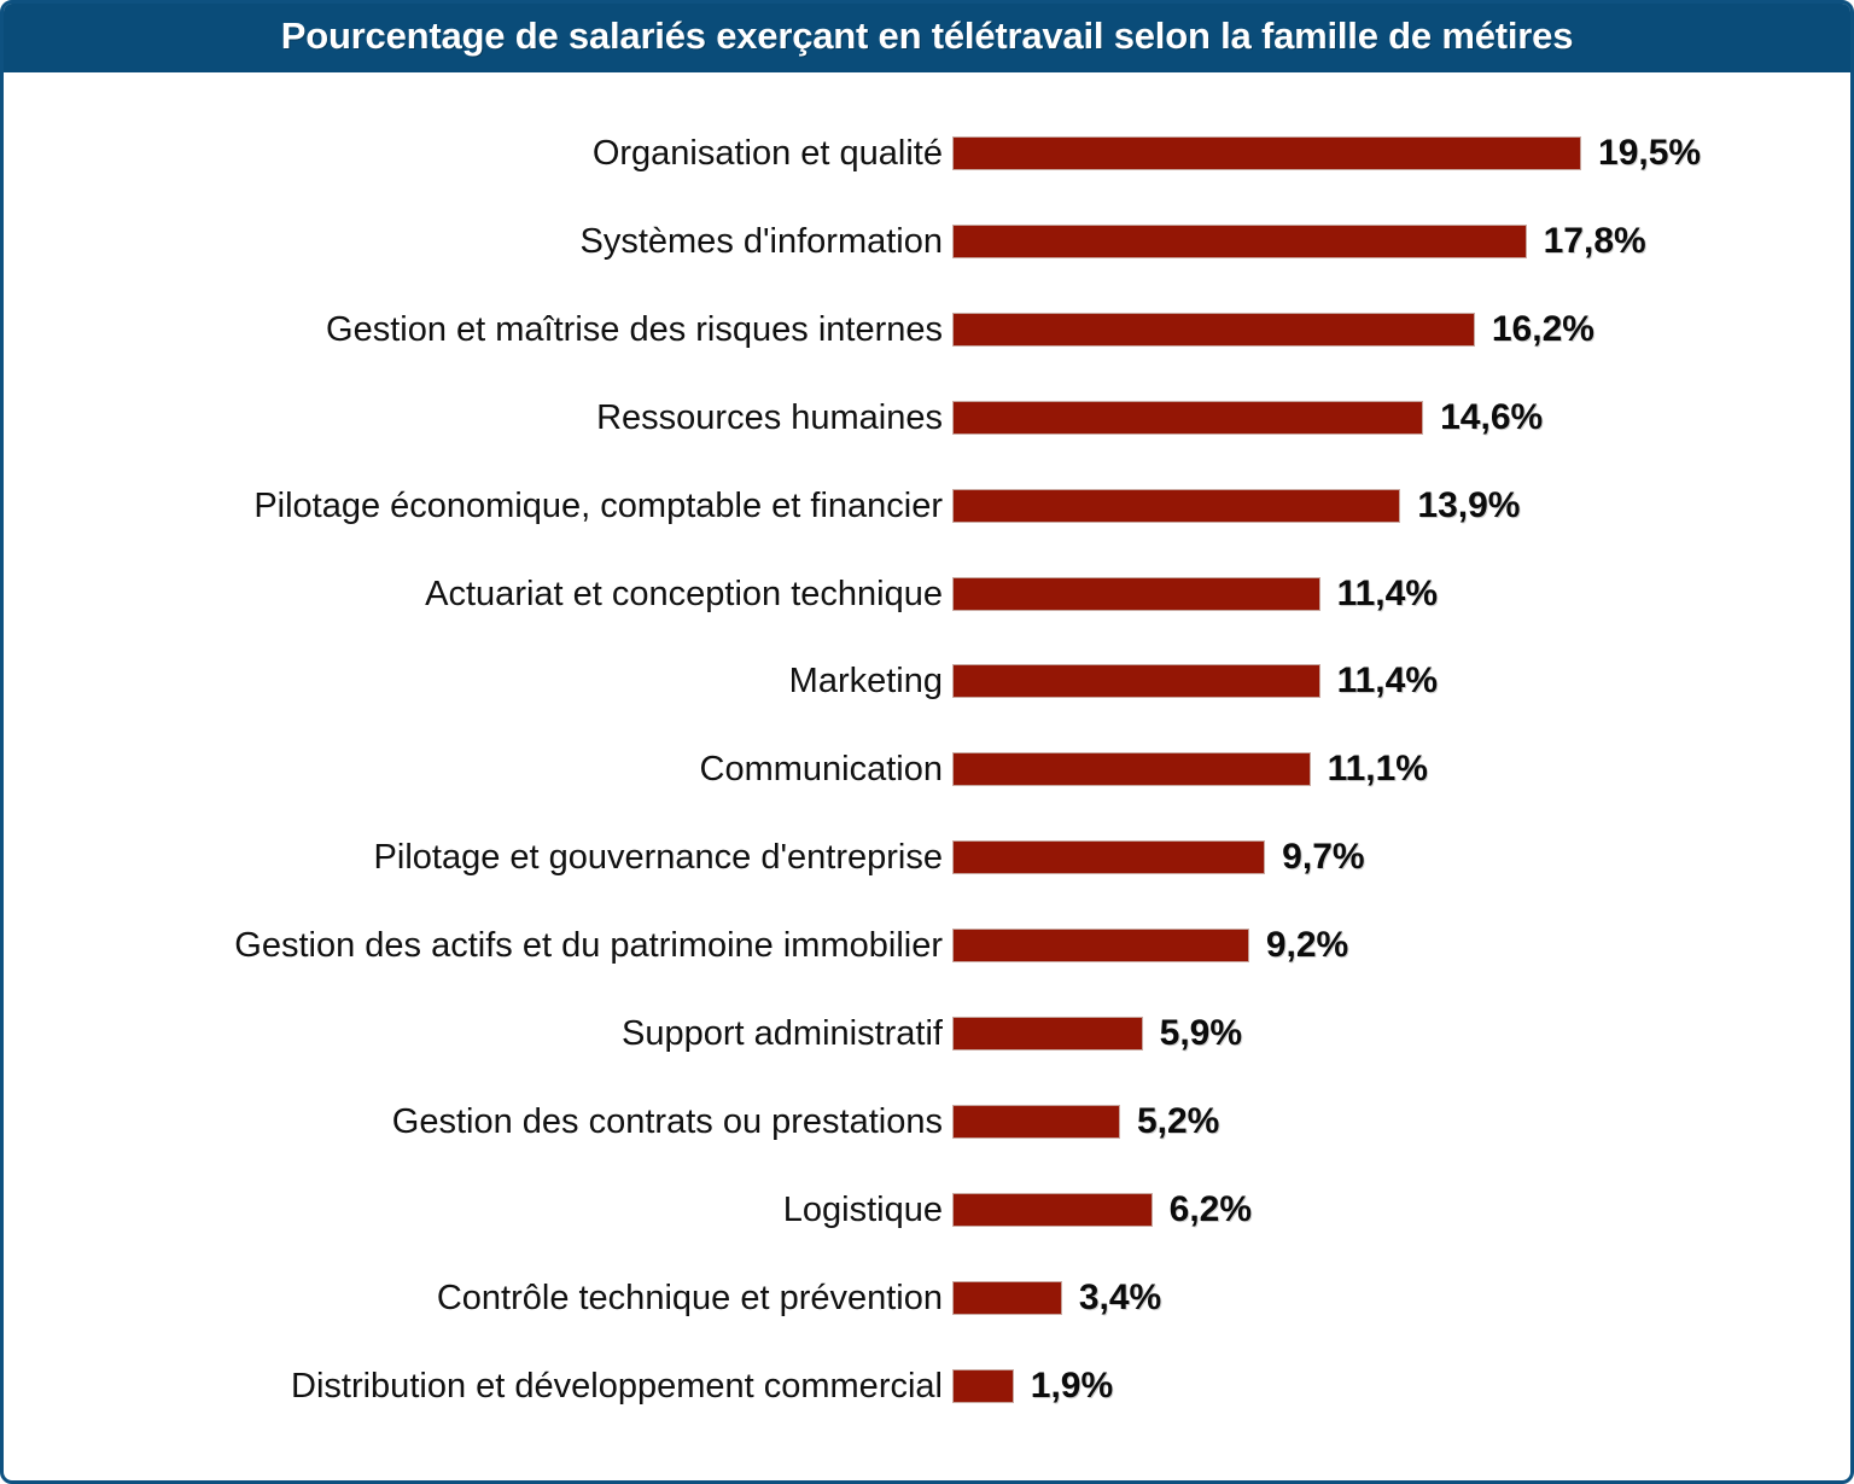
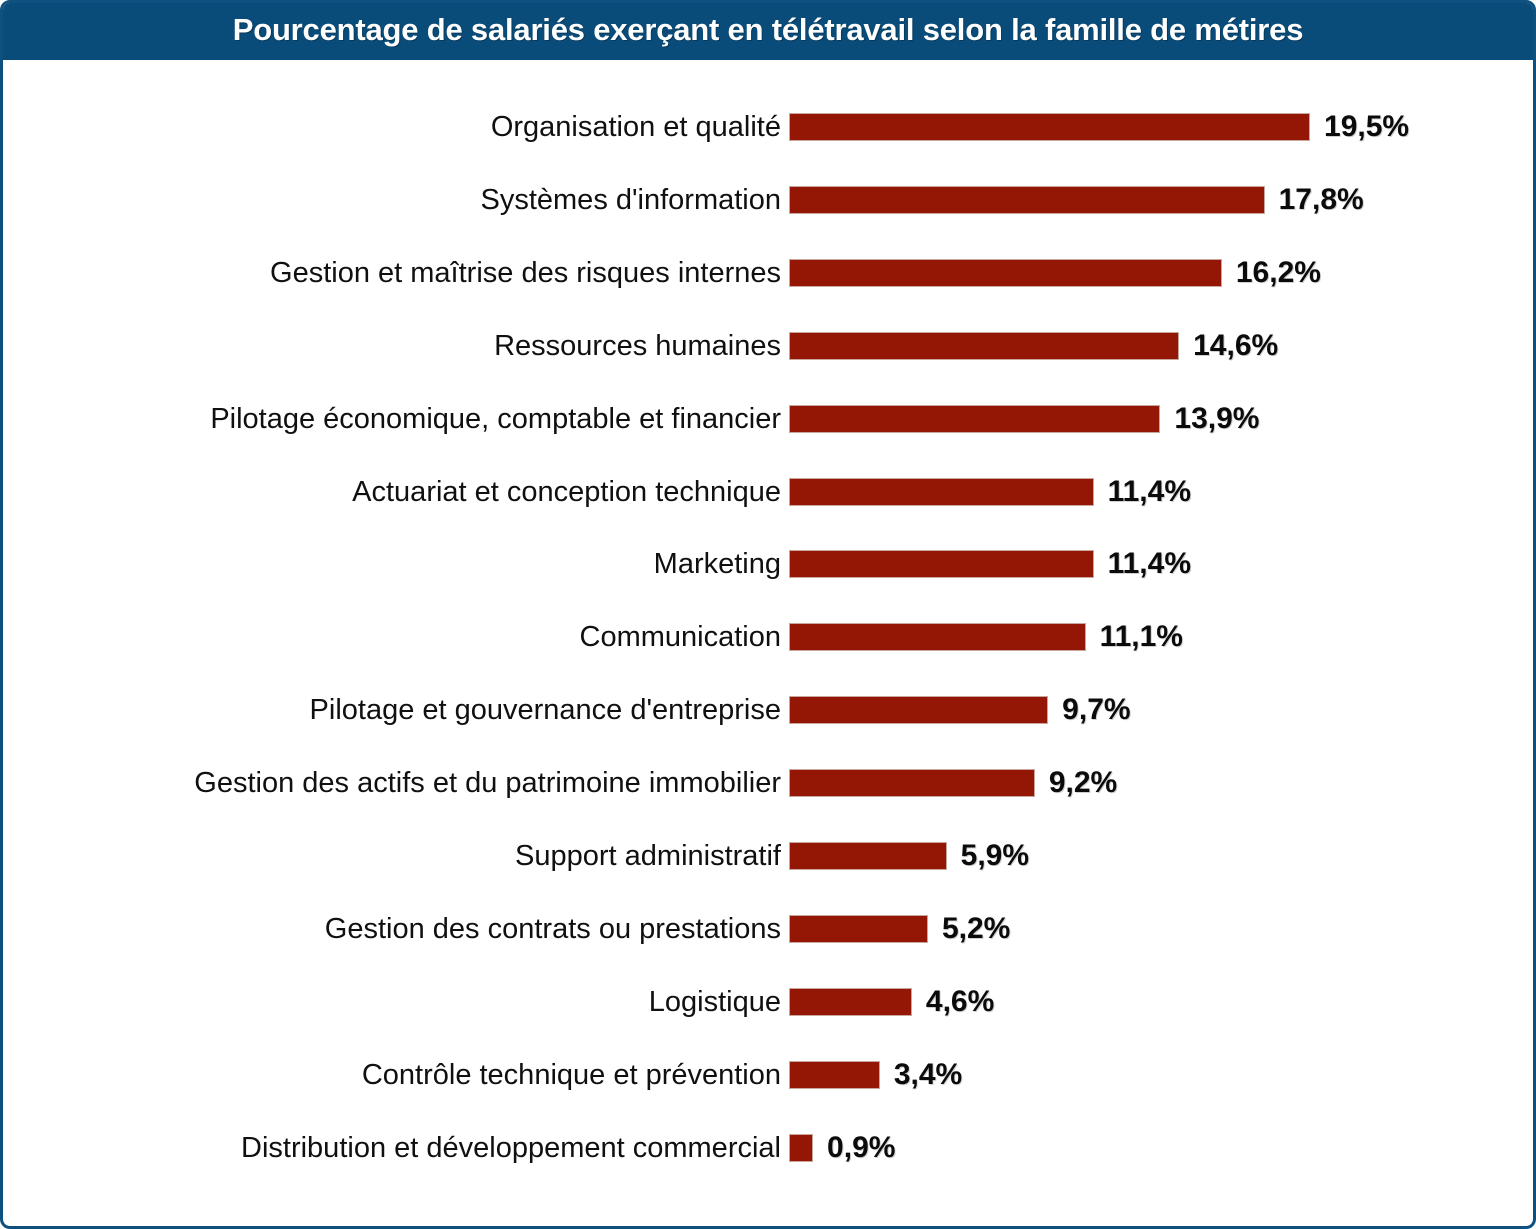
Logistique: 6,2% -> 4,6%
Distribution et développement commercial: 1,9% -> 0,9%
